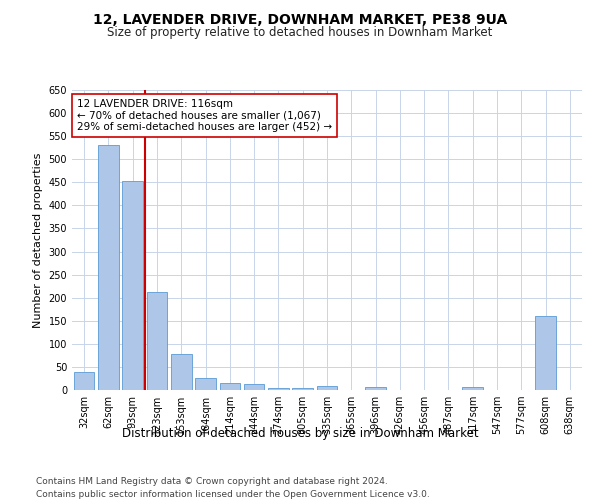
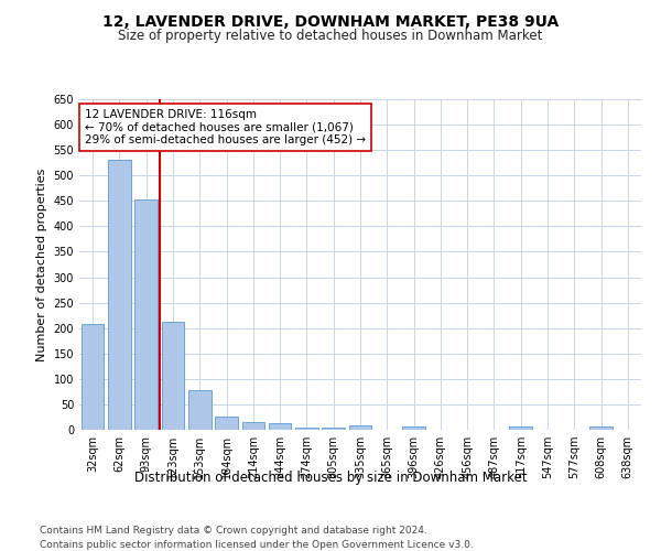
32sqm: 40 -> 207
608sqm: 160 -> 7
